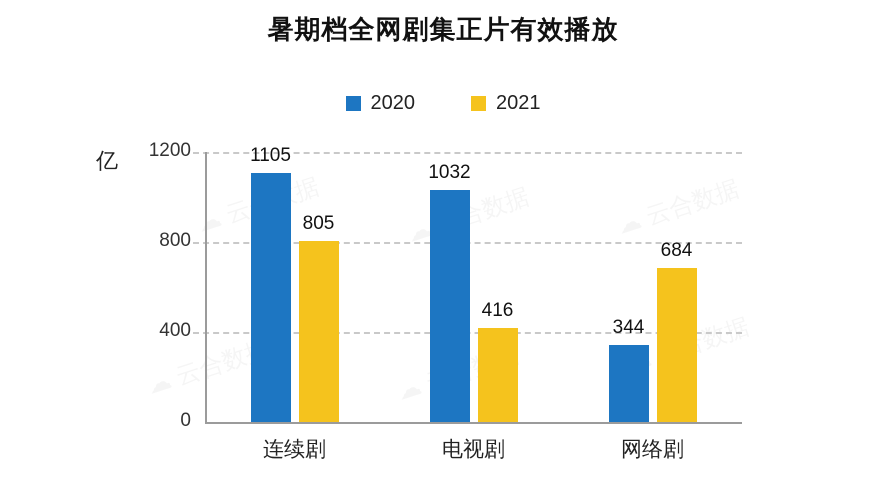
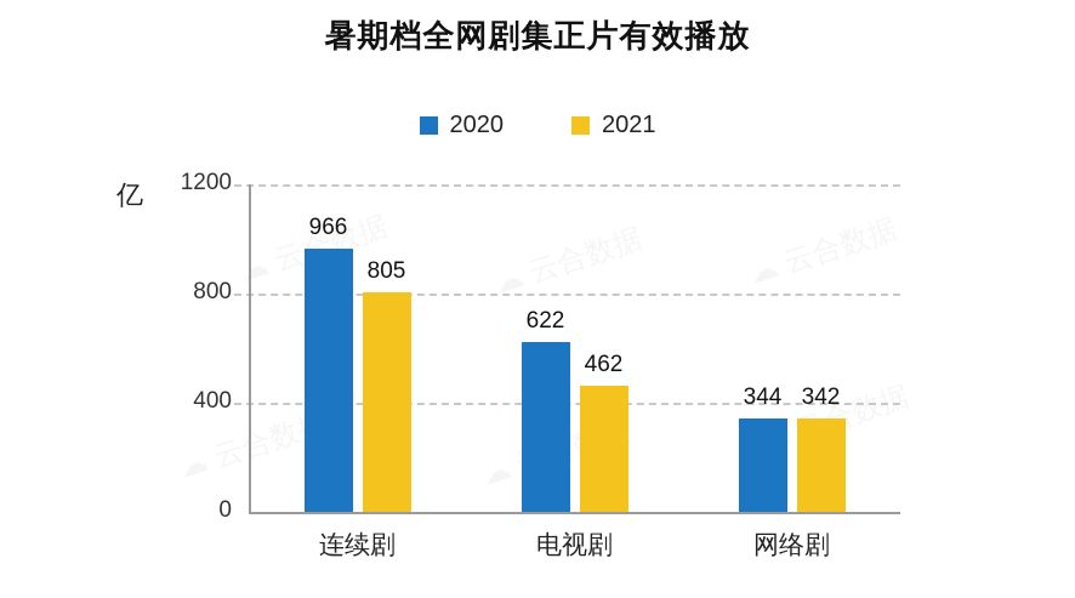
2020/连续剧: 1105 -> 966
2020/电视剧: 1032 -> 622
2021/电视剧: 416 -> 462
2021/网络剧: 684 -> 342
